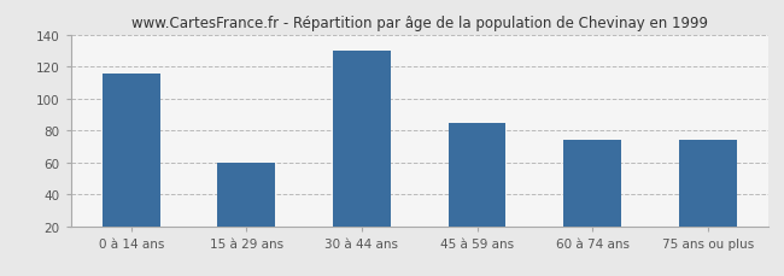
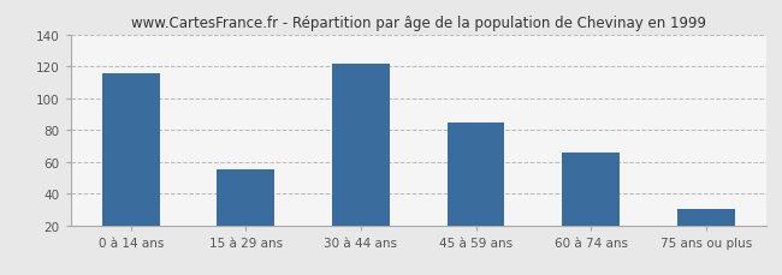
15 à 29 ans: 60 -> 55
30 à 44 ans: 130 -> 122
60 à 74 ans: 74 -> 66
75 ans ou plus: 74 -> 30
